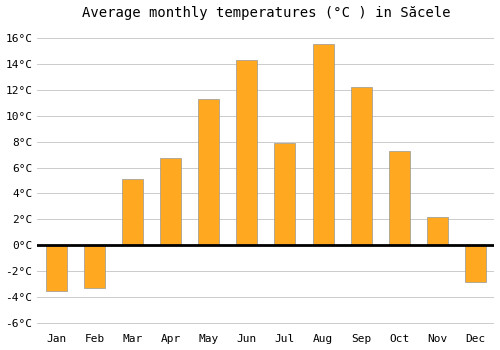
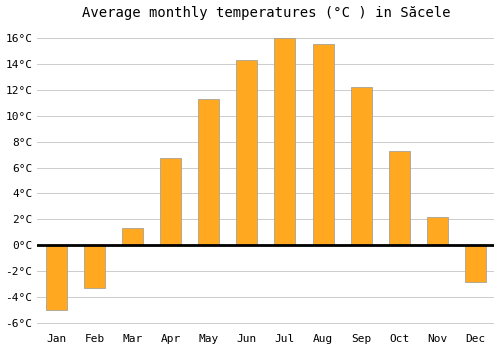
Jan: -3.5°C -> -5.0°C
Mar: 5.1°C -> 1.3°C
Jul: 7.9°C -> 16.0°C
